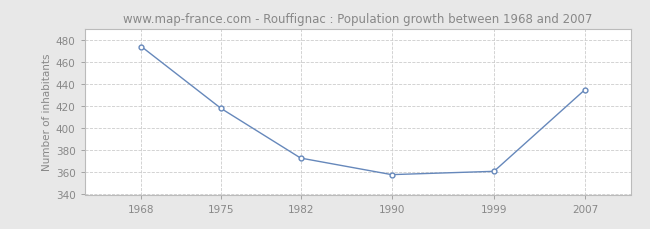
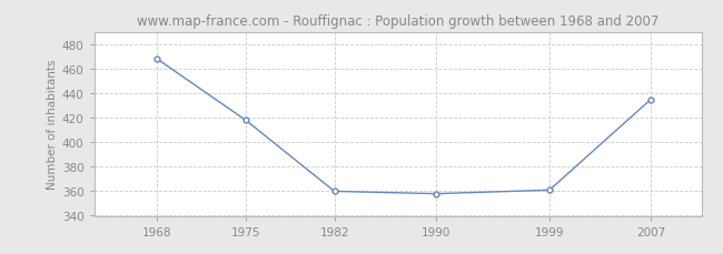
1968: 474 -> 468
1982: 373 -> 360
